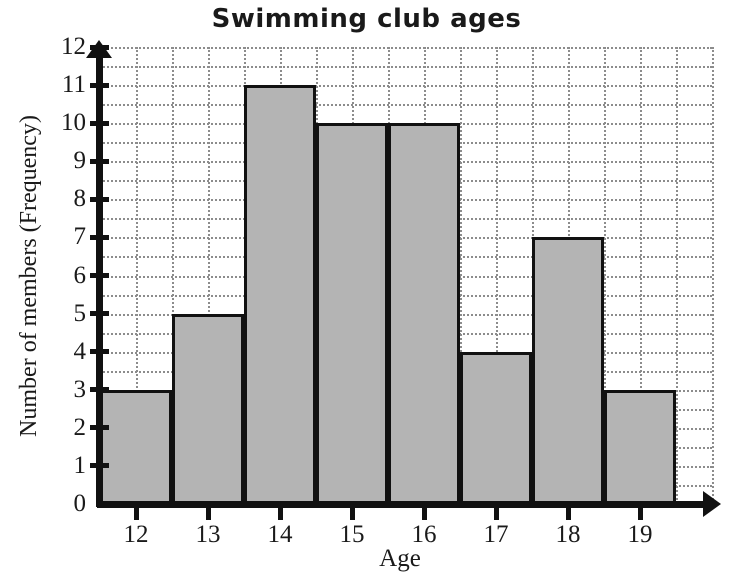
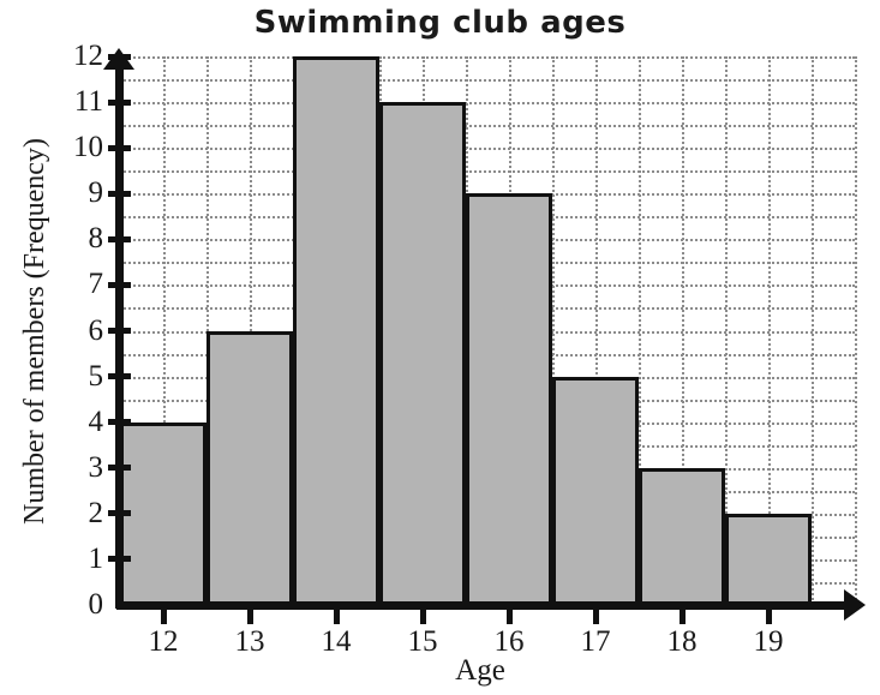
12: 3 -> 4
13: 5 -> 6
14: 11 -> 12
15: 10 -> 11
16: 10 -> 9
17: 4 -> 5
18: 7 -> 3
19: 3 -> 2
